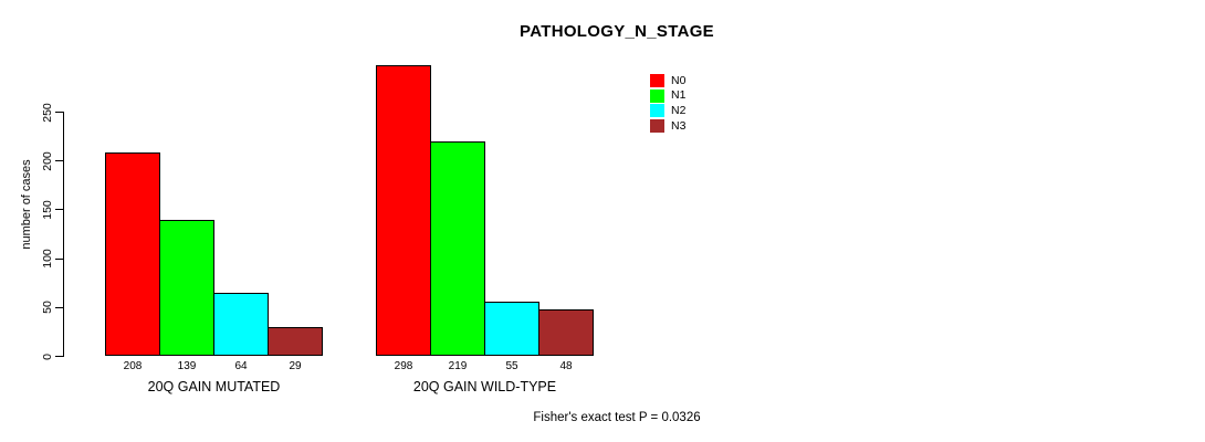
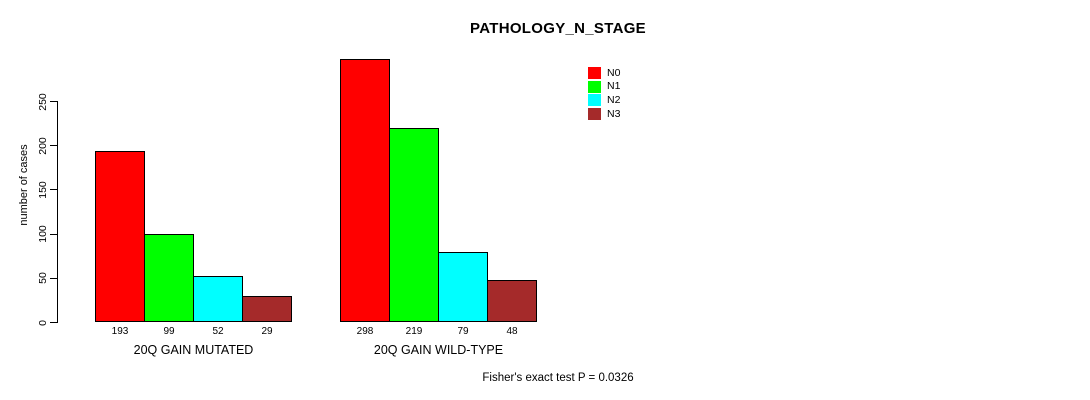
N0/20Q GAIN MUTATED: 208 -> 193
N1/20Q GAIN MUTATED: 139 -> 99
N2/20Q GAIN MUTATED: 64 -> 52
N2/20Q GAIN WILD-TYPE: 55 -> 79
